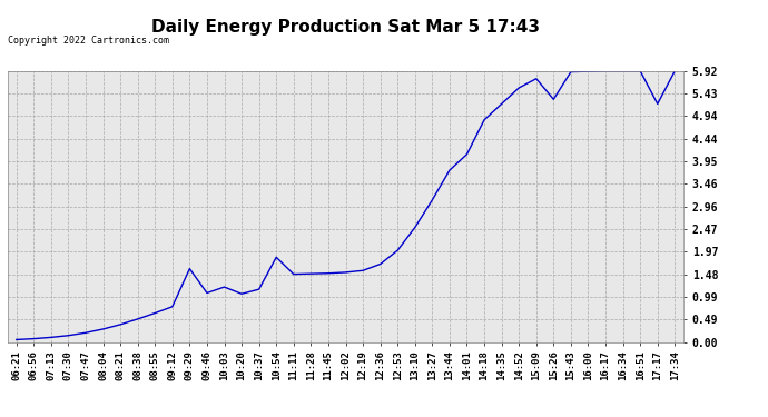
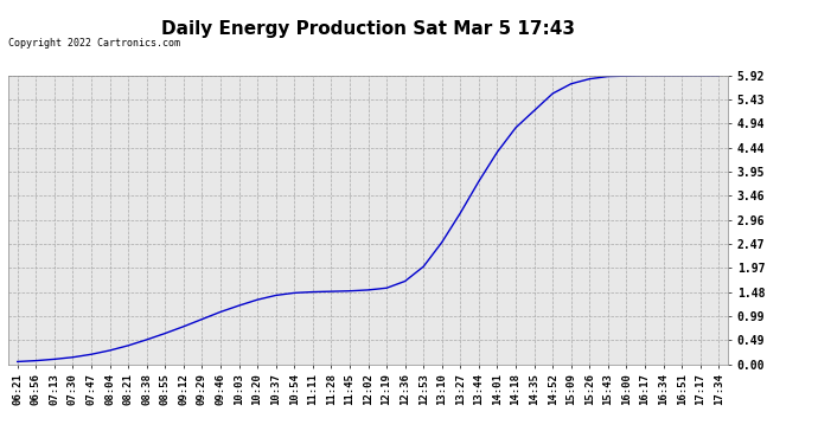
09:29: 1.60 -> 0.92
10:20: 1.05 -> 1.32
10:37: 1.15 -> 1.41
10:54: 1.85 -> 1.46
14:01: 4.10 -> 4.35
15:26: 5.30 -> 5.85
17:17: 5.20 -> 5.92
